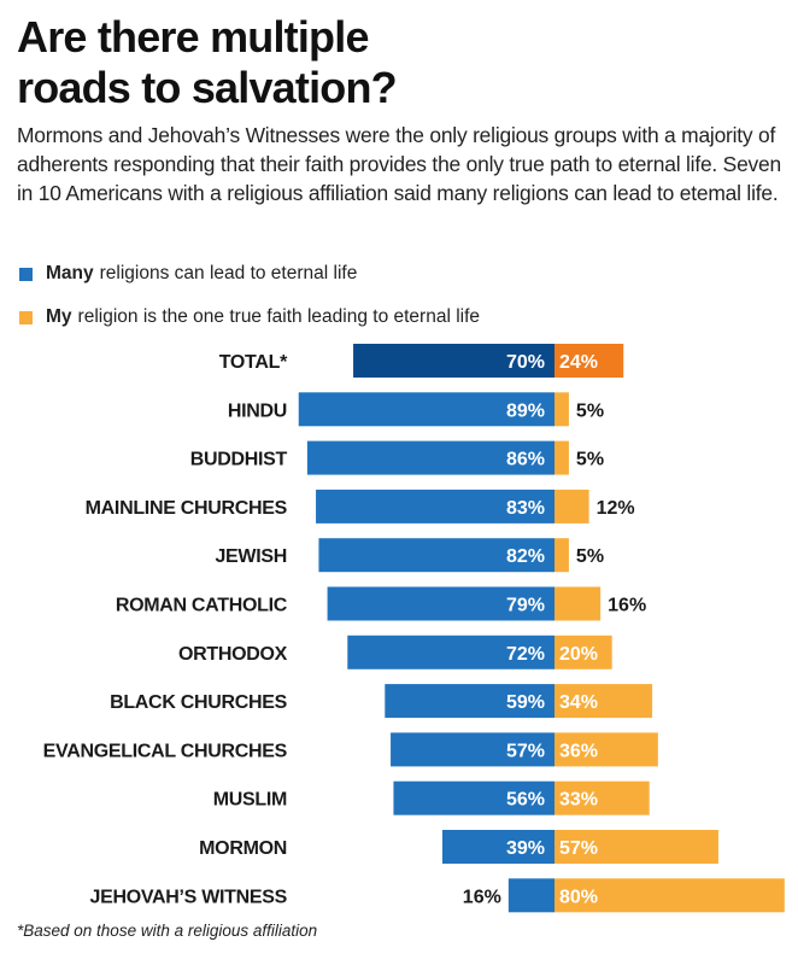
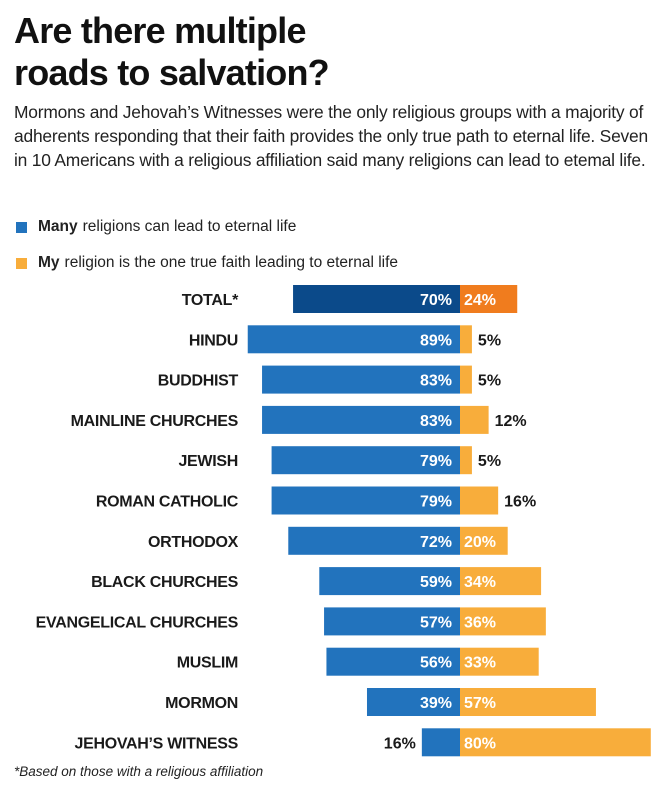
Many religions can lead to eternal life/BUDDHIST: 86% -> 83%
Many religions can lead to eternal life/JEWISH: 82% -> 79%
